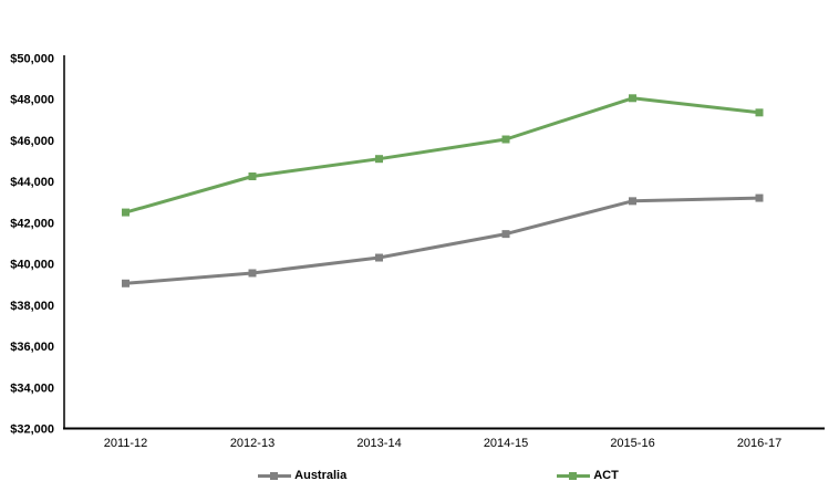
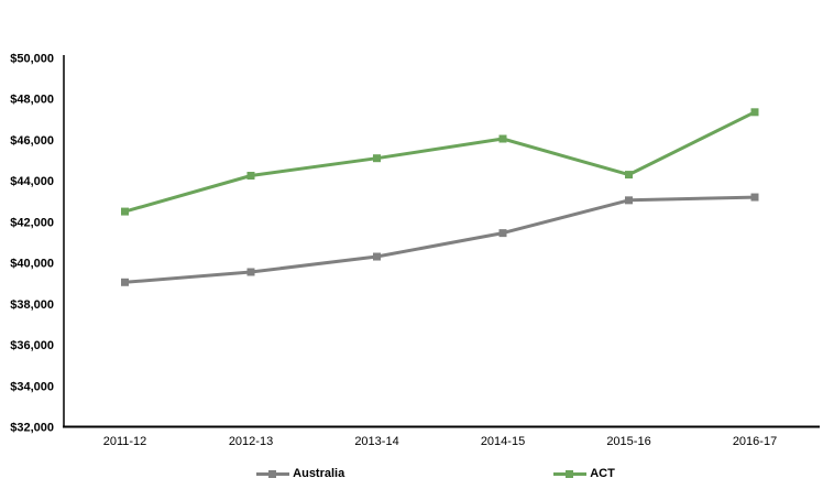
ACT/2015-16: $48000 -> $44300
